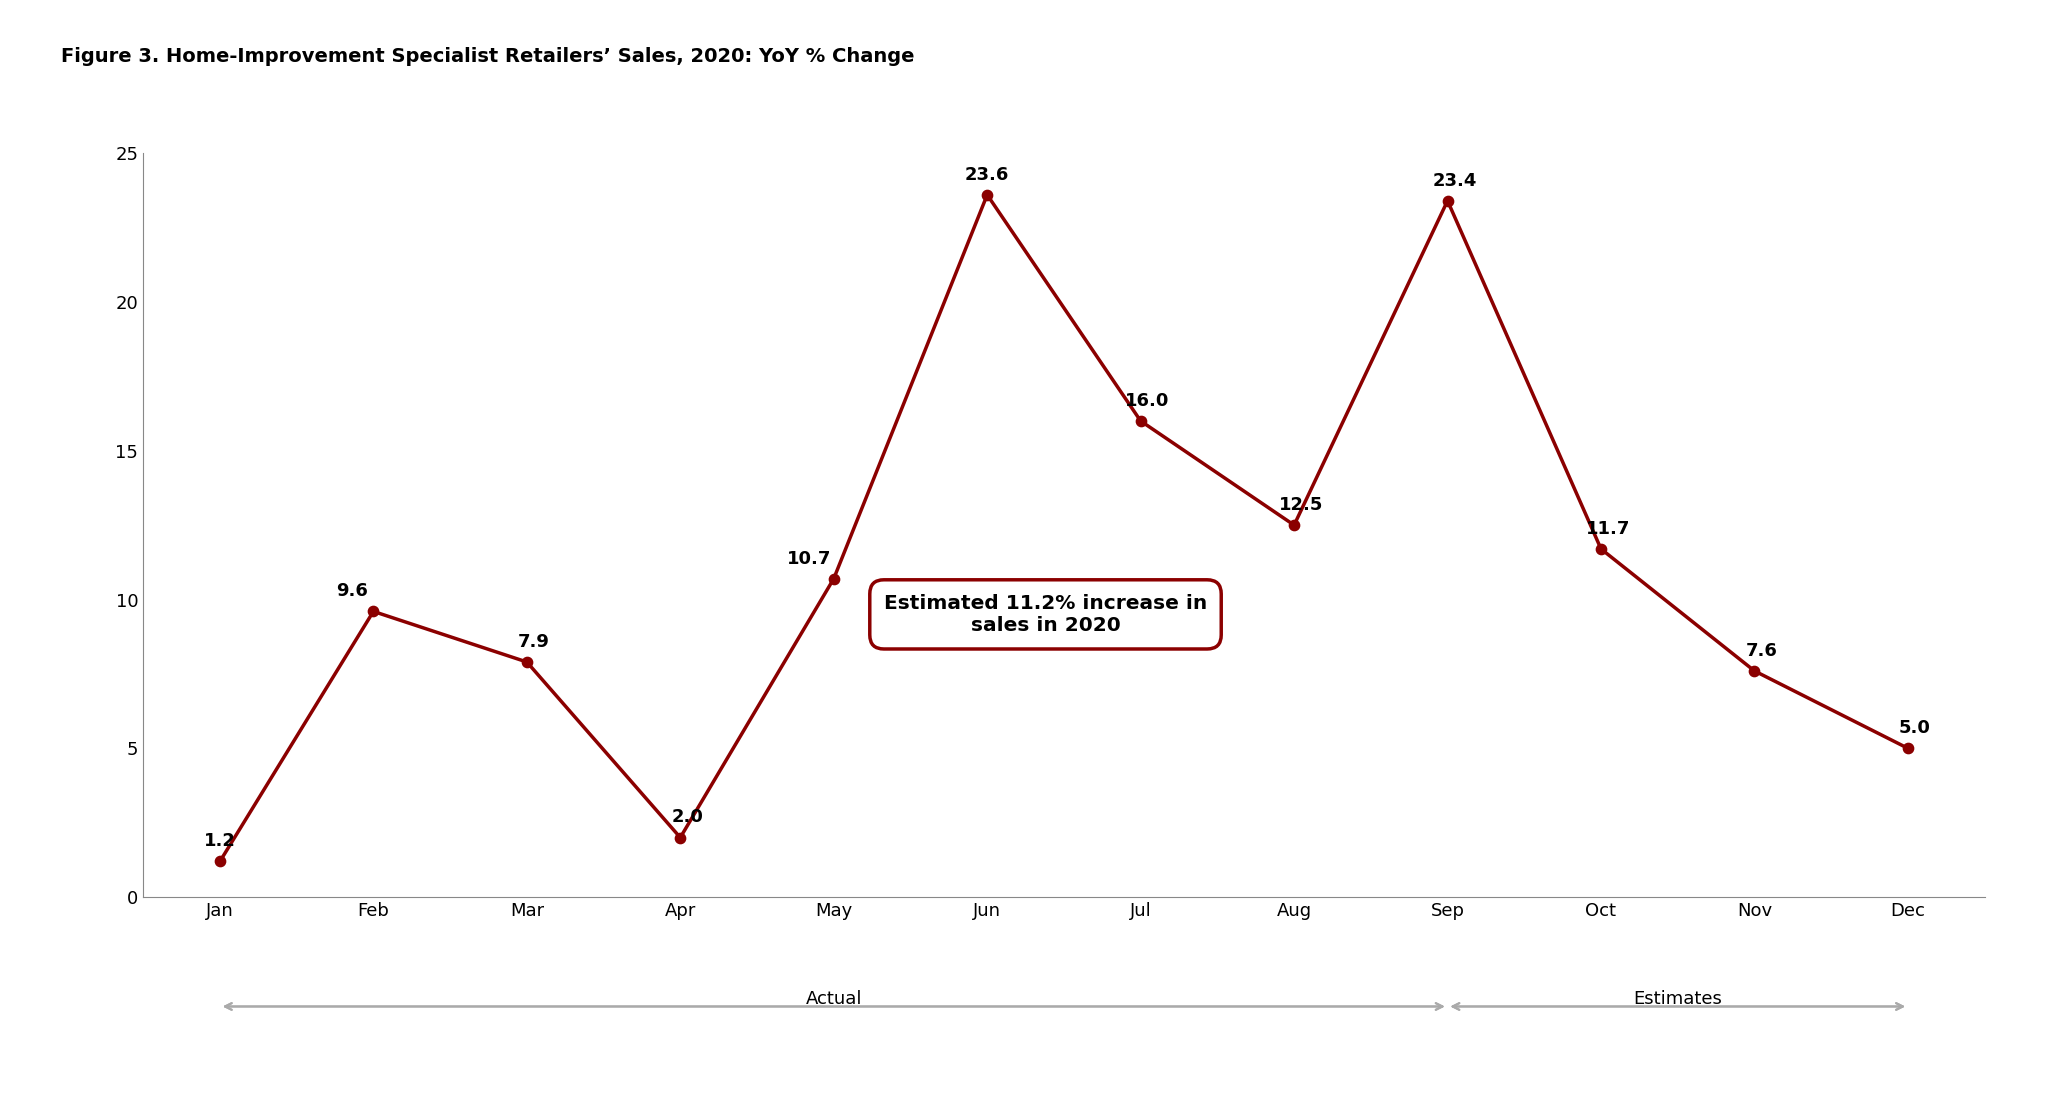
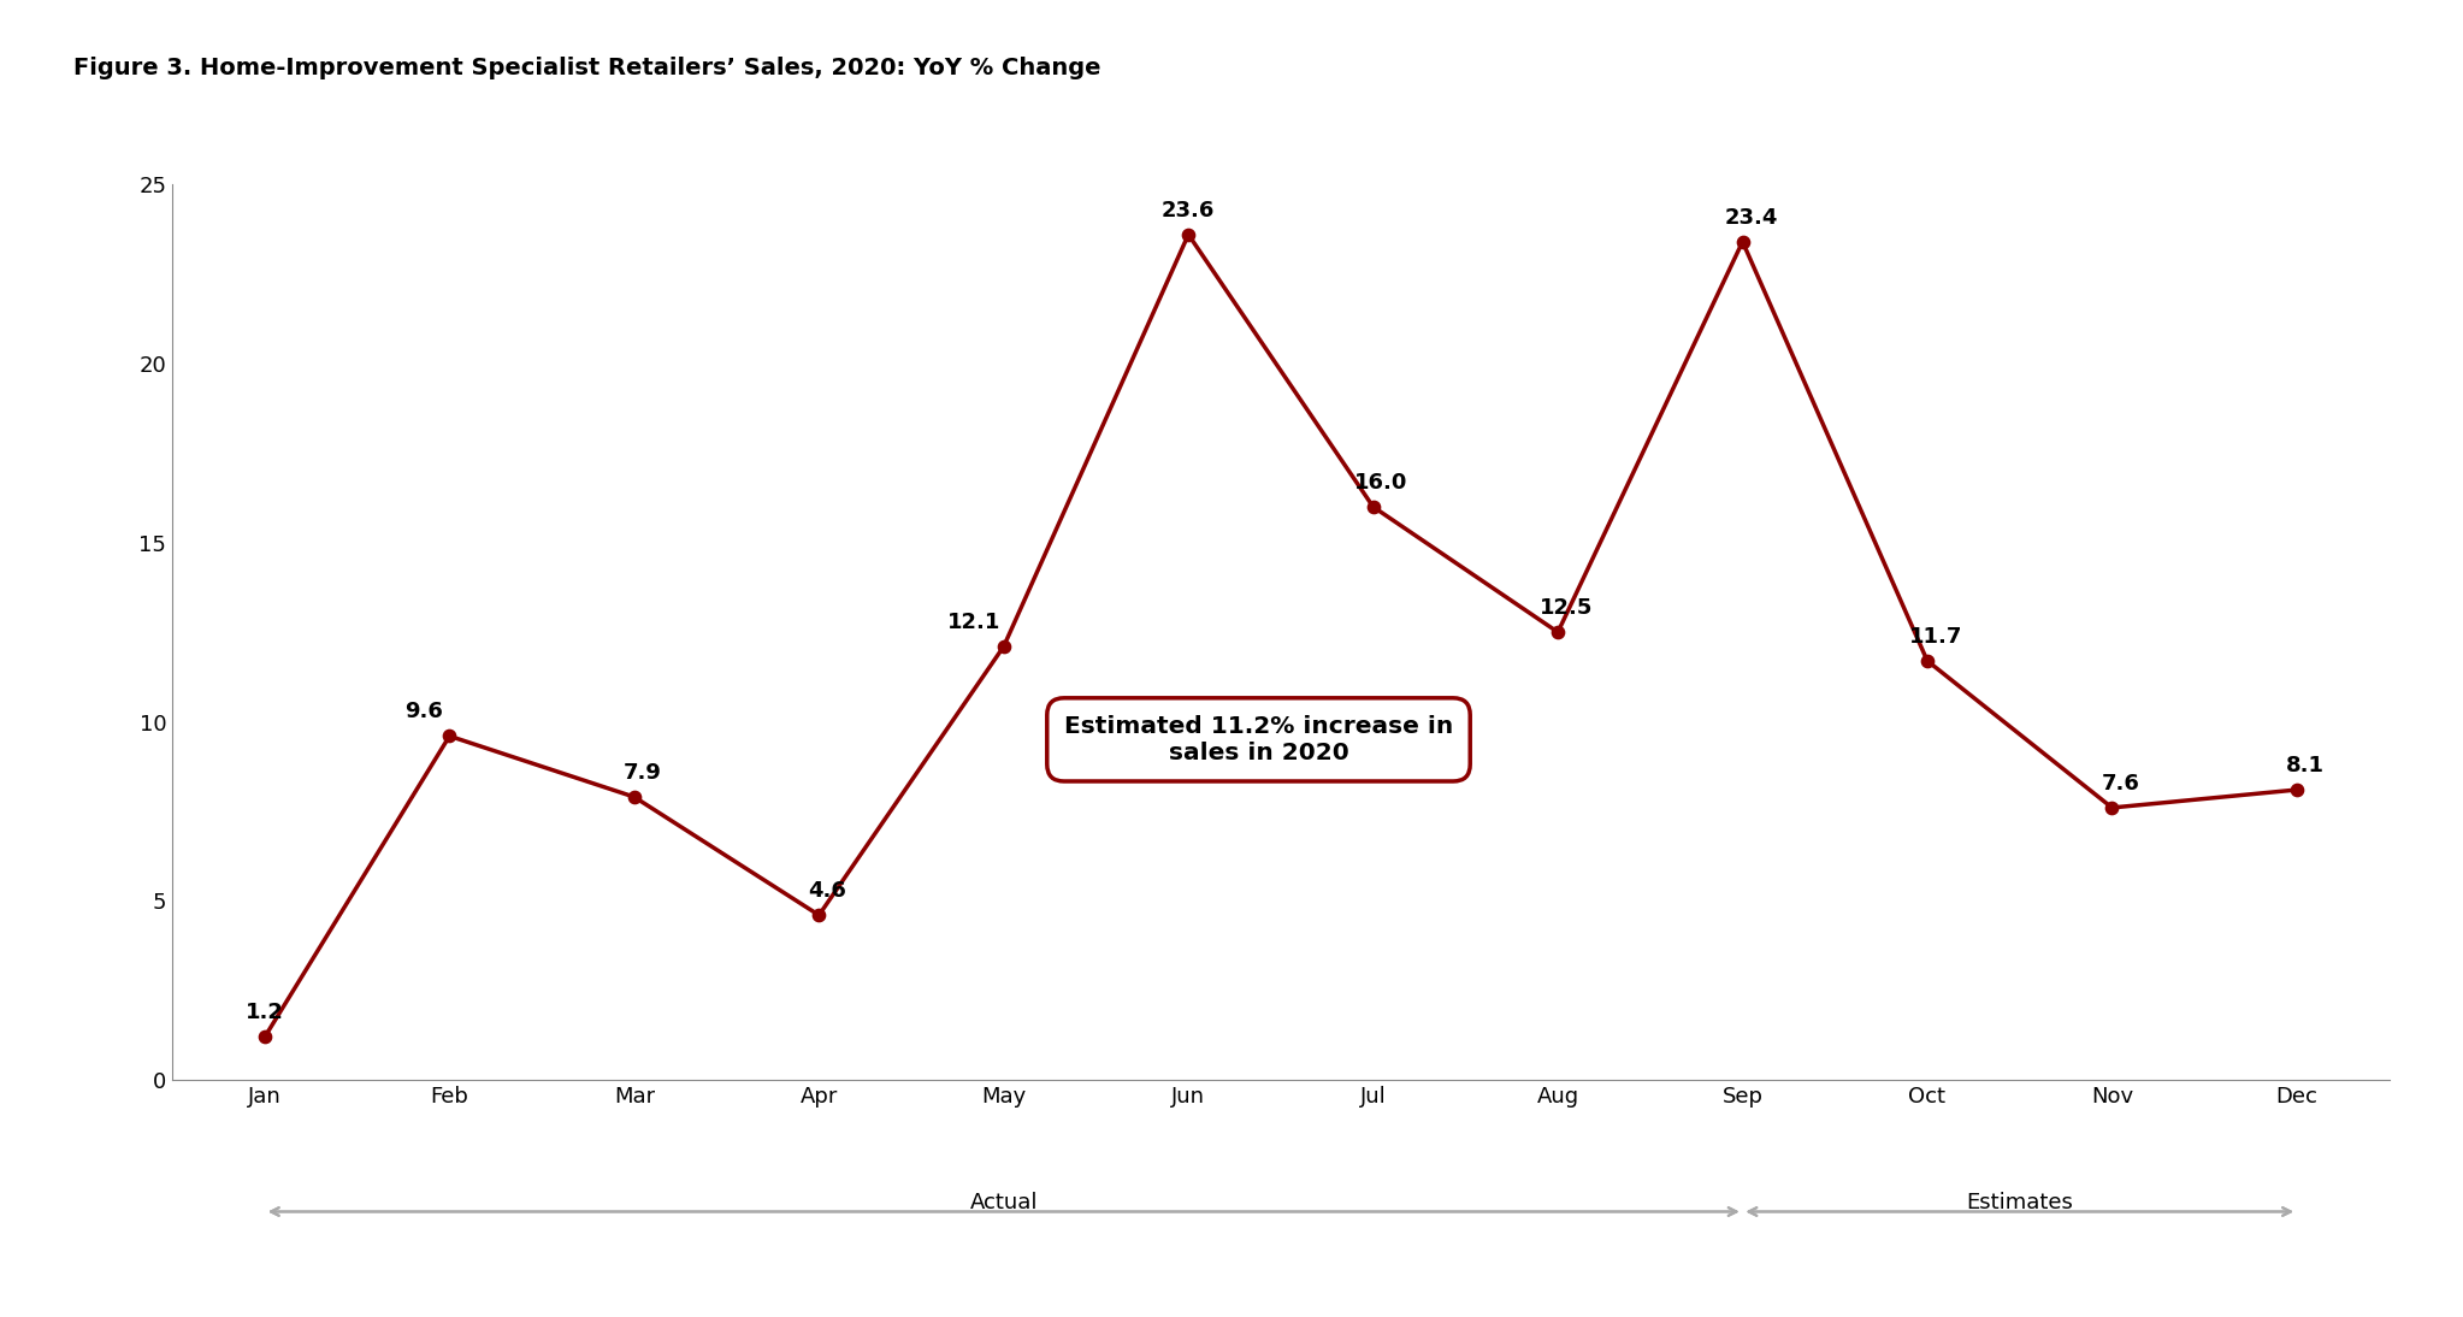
Apr: 2.0 -> 4.6
May: 10.7 -> 12.1
Dec: 5.0 -> 8.1
